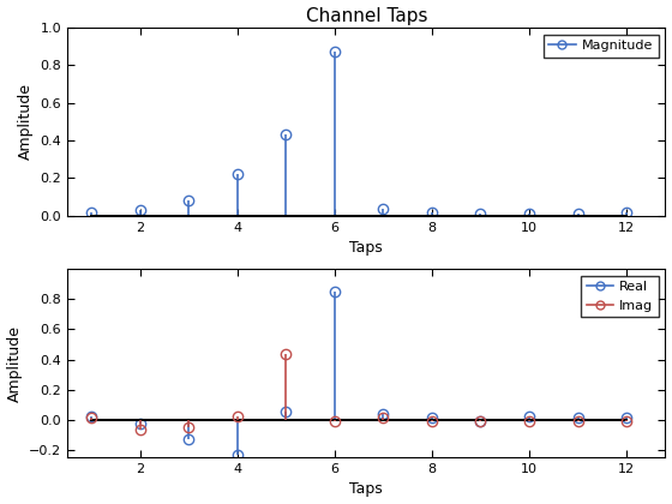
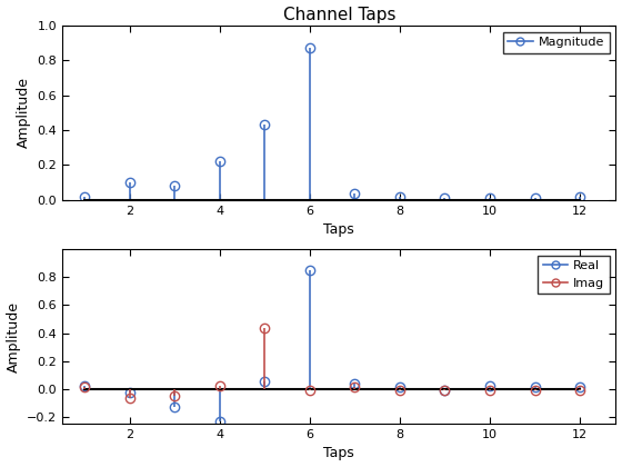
Channel Taps/2: 0.03 -> 0.10
